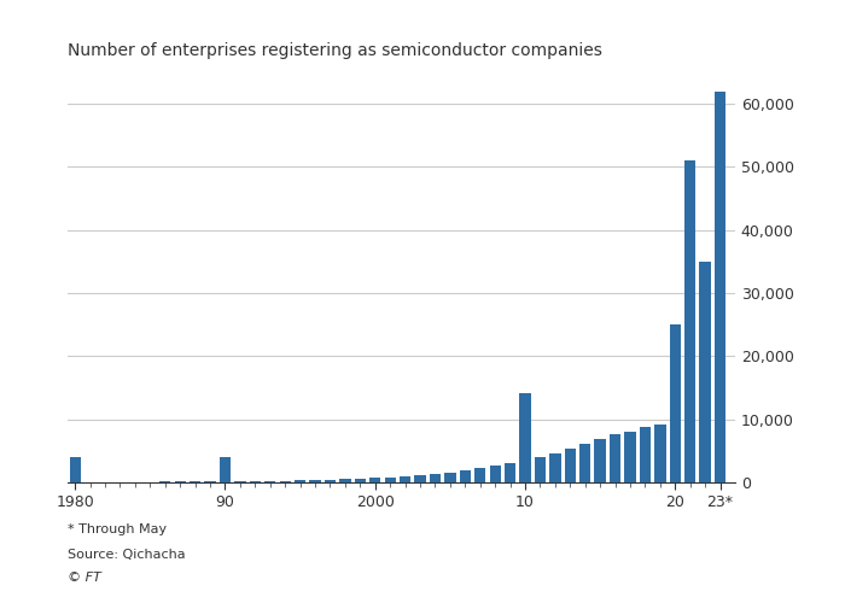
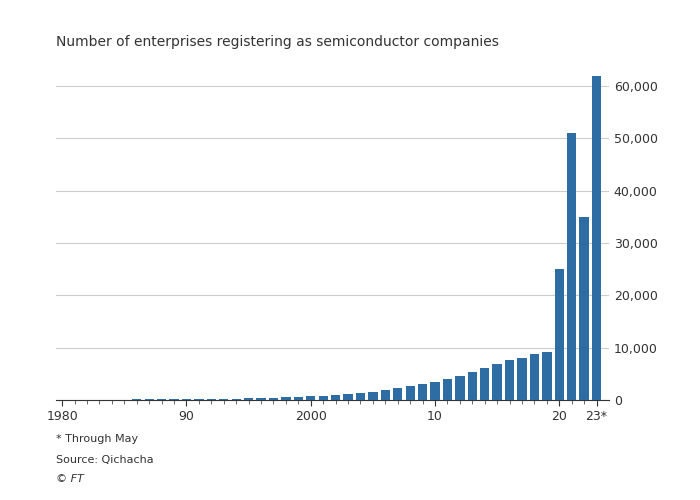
1980: 4,000 -> 0
90: 4,000 -> 100
10: 14,200 -> 3,400
